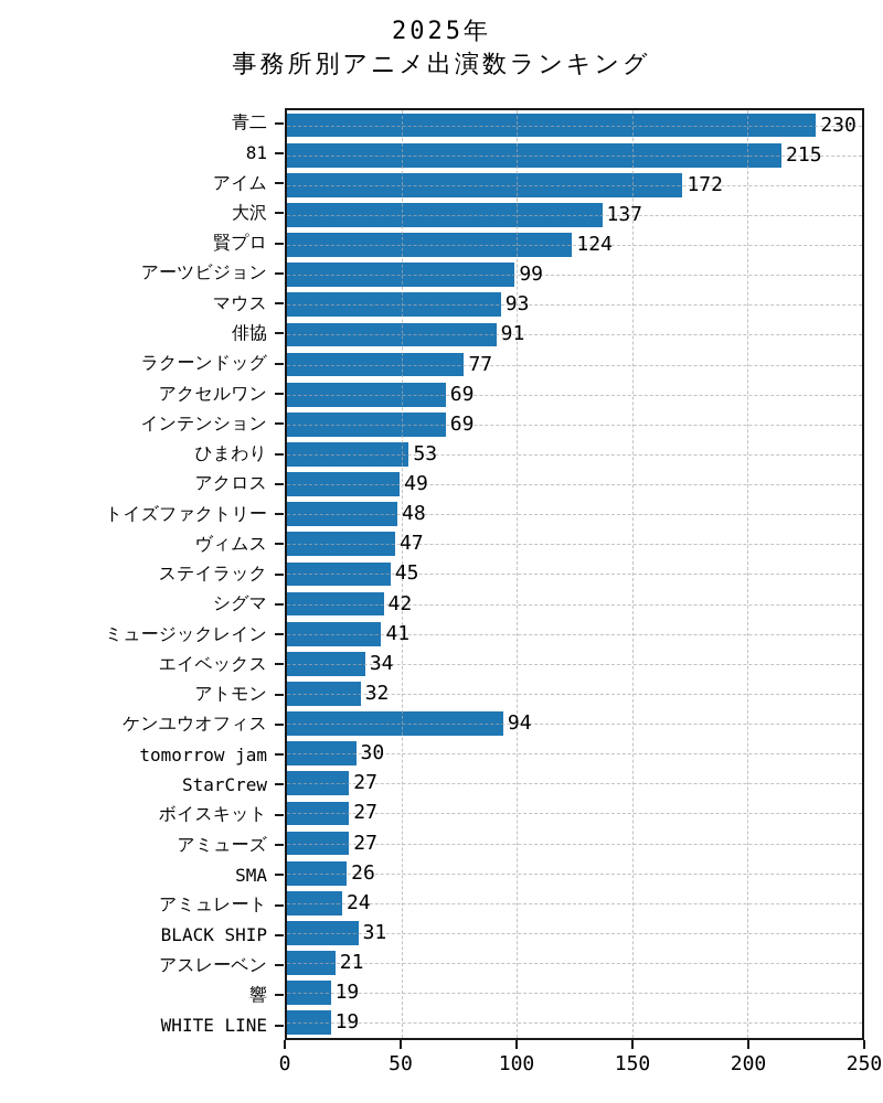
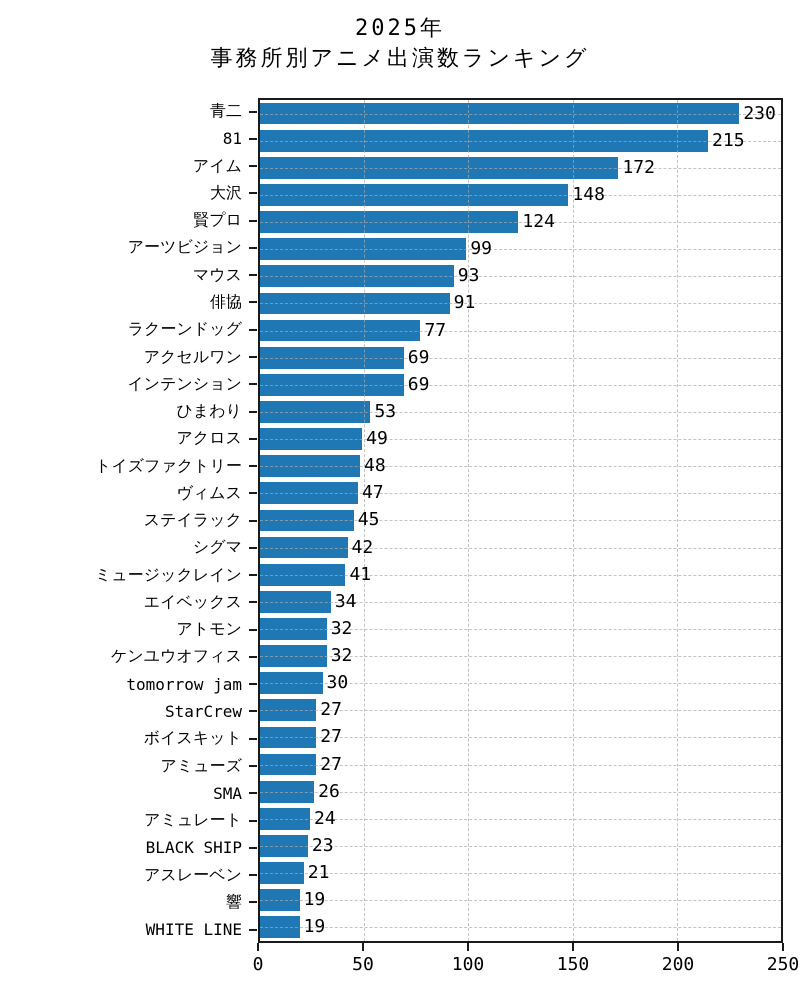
大沢: 137 -> 148
ケンユウオフィス: 94 -> 32
BLACK SHIP: 31 -> 23
